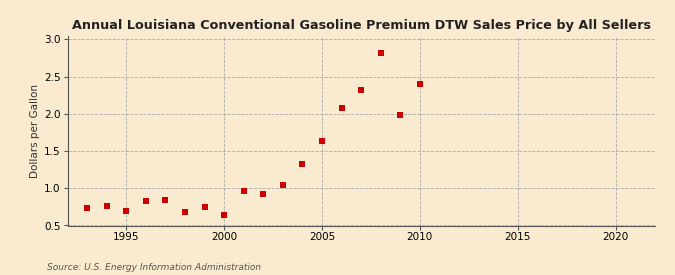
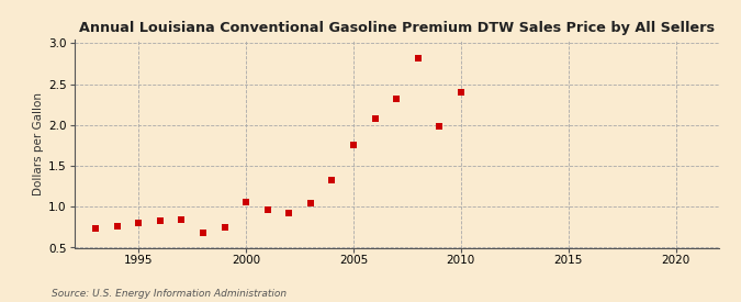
1995: 0.70 -> 0.80
2000: 0.64 -> 1.06
2005: 1.64 -> 1.75
